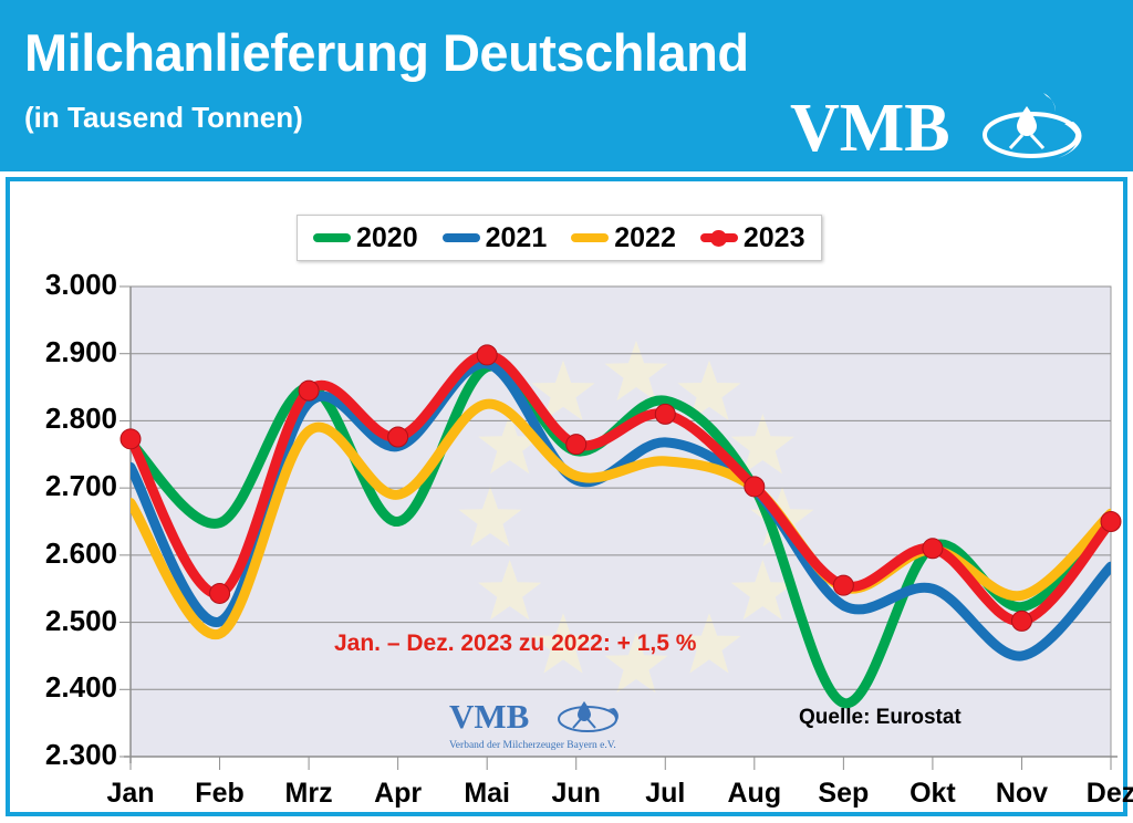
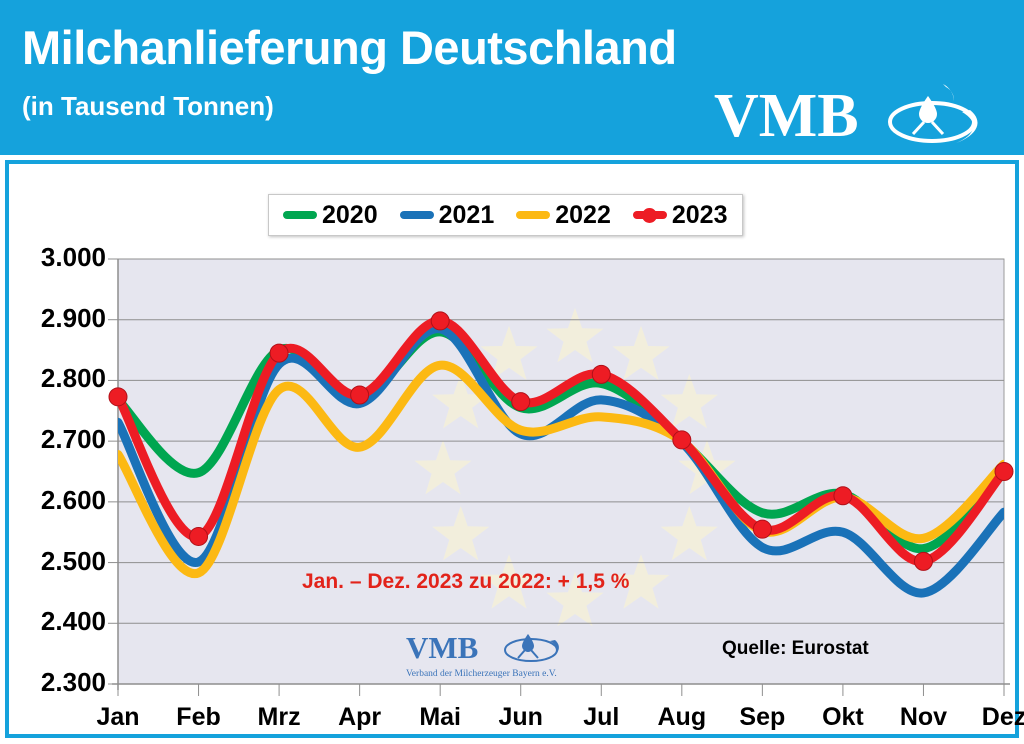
2020/Apr: 2650 -> 2770
2020/Jul: 2830 -> 2800
2020/Sep: 2380 -> 2580
